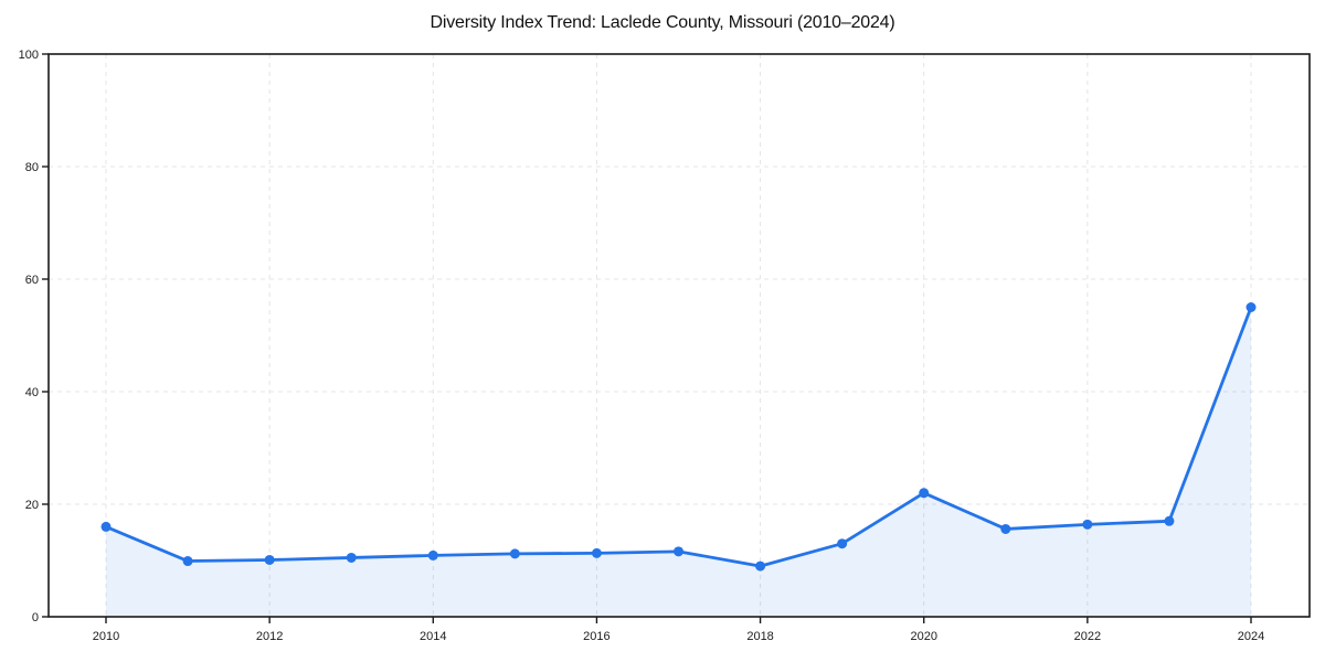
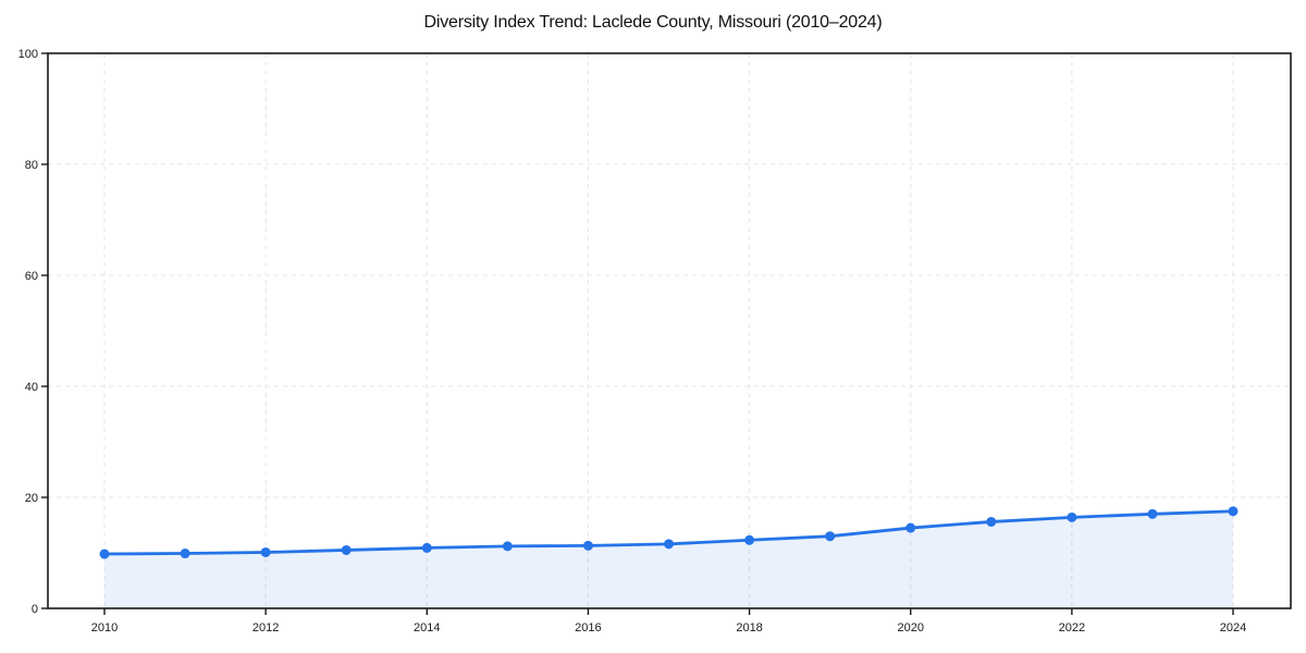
2010: 16 -> 10
2018: 9 -> 12
2020: 22 -> 14
2024: 55 -> 18
